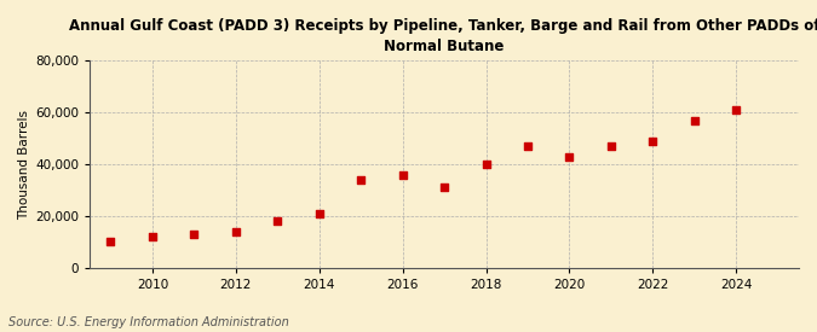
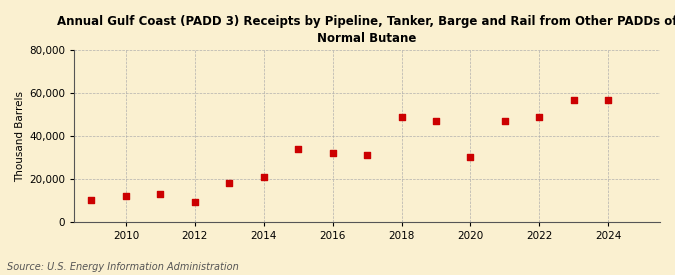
2012: 14,000 -> 9,000
2016: 36,000 -> 32,000
2018: 40,000 -> 49,000
2020: 43,000 -> 30,000
2024: 61,000 -> 57,000
